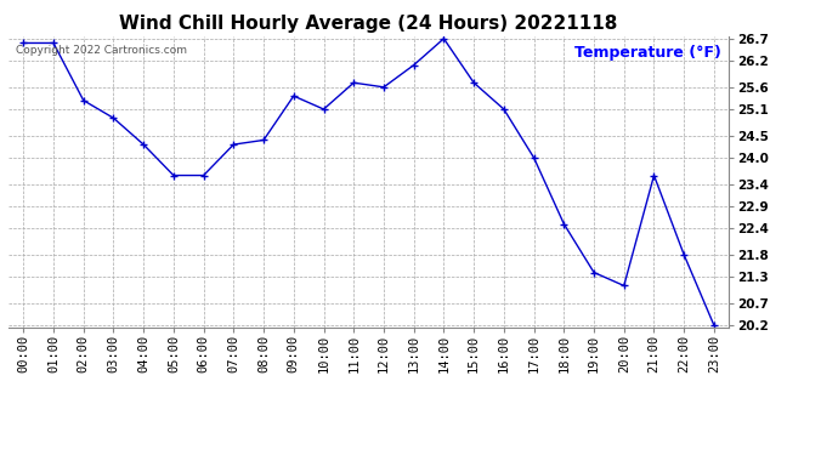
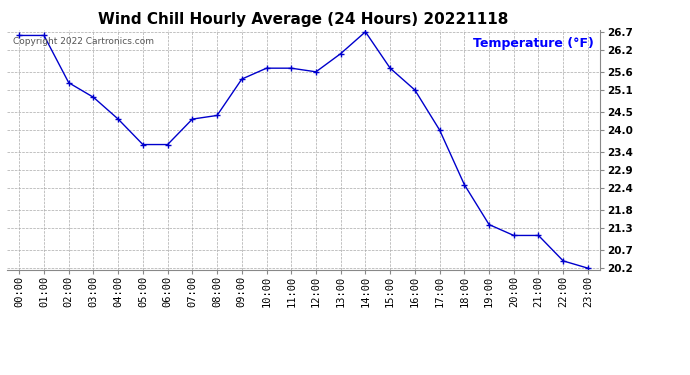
10:00: 25.1 -> 25.7
21:00: 23.6 -> 21.1
22:00: 21.8 -> 20.4
